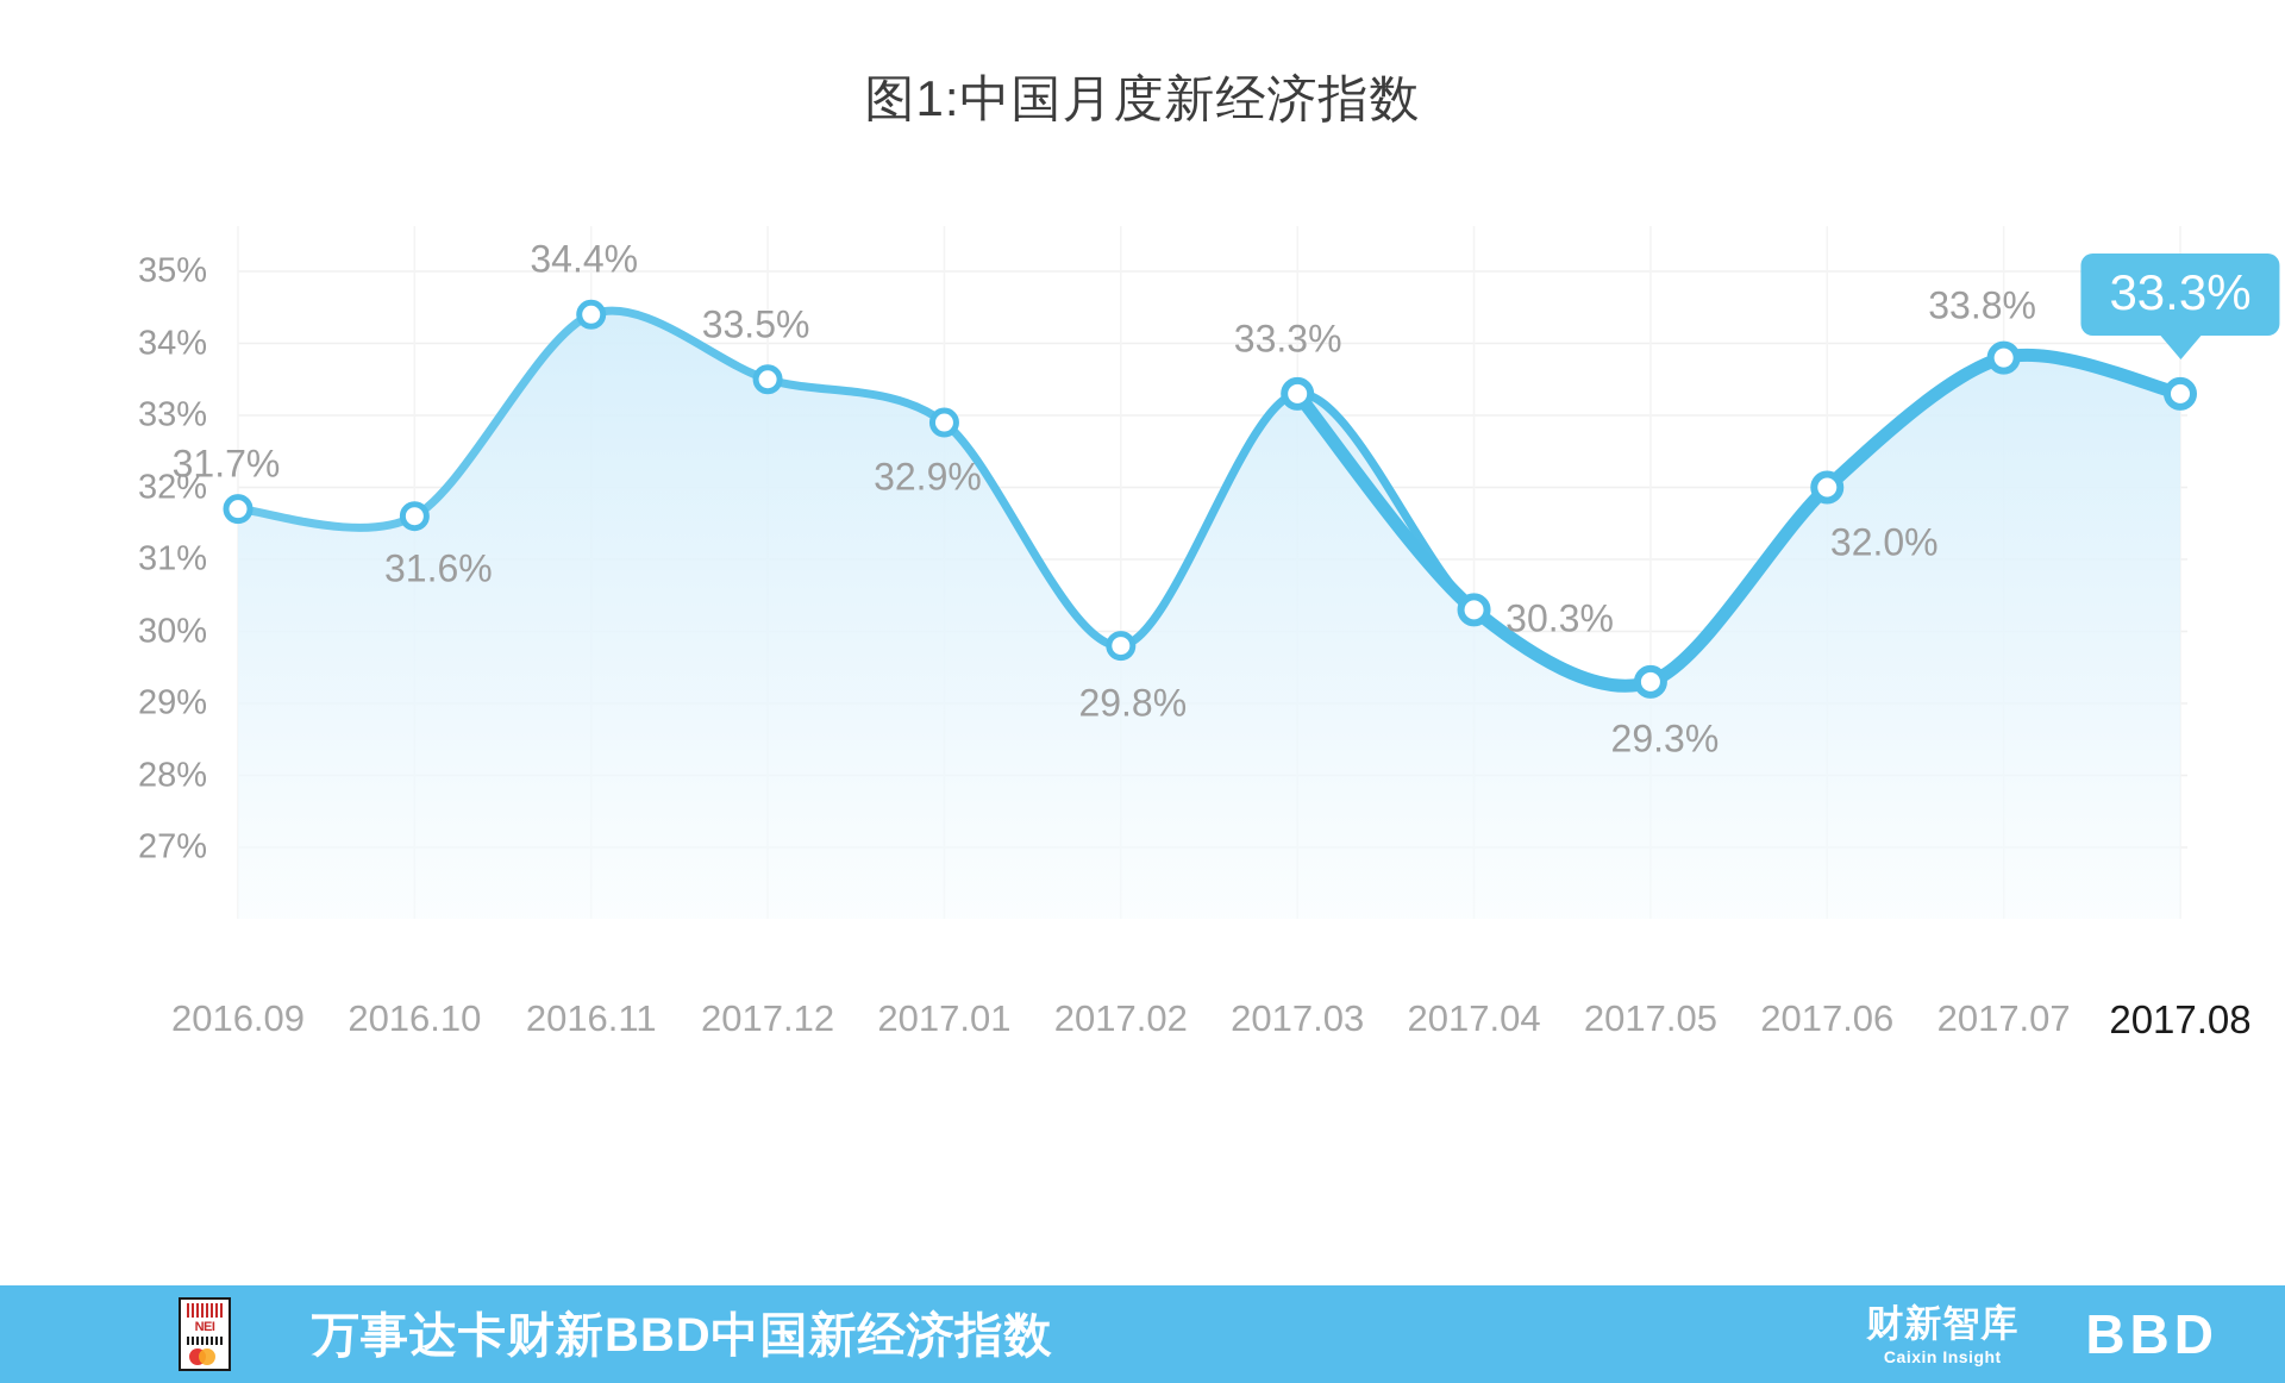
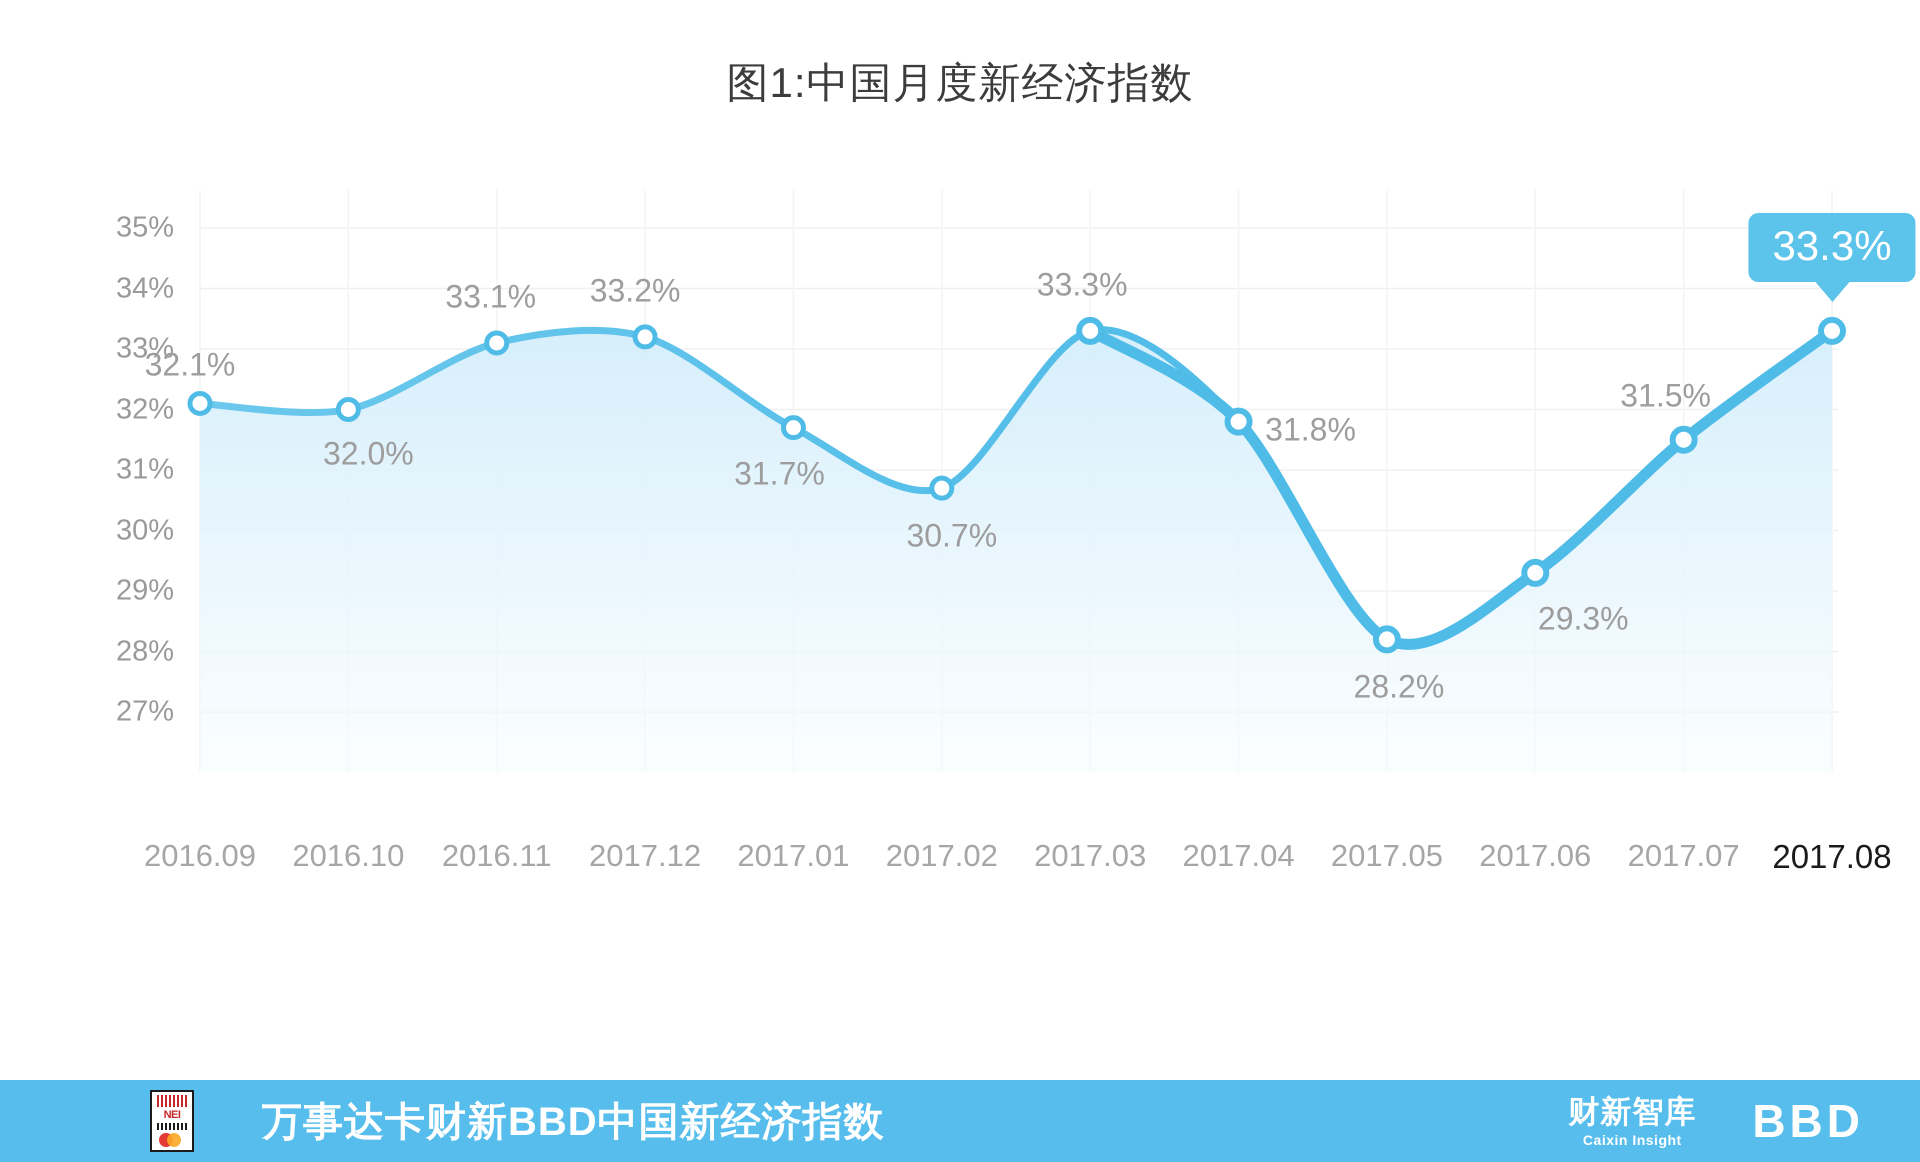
2016.09: 31.7% -> 32.1%
2016.10: 31.6% -> 32.0%
2016.11: 34.4% -> 33.1%
2017.12: 33.5% -> 33.2%
2017.01: 32.9% -> 31.7%
2017.02: 29.8% -> 30.7%
2017.04: 30.3% -> 31.8%
2017.05: 29.3% -> 28.2%
2017.06: 32.0% -> 29.3%
2017.07: 33.8% -> 31.5%
